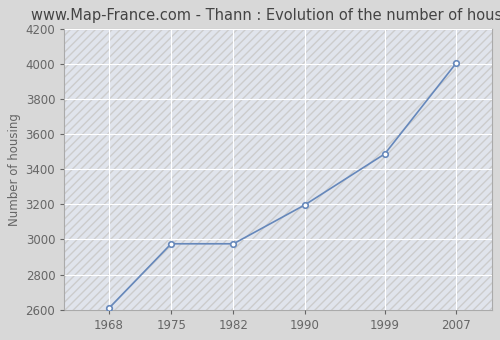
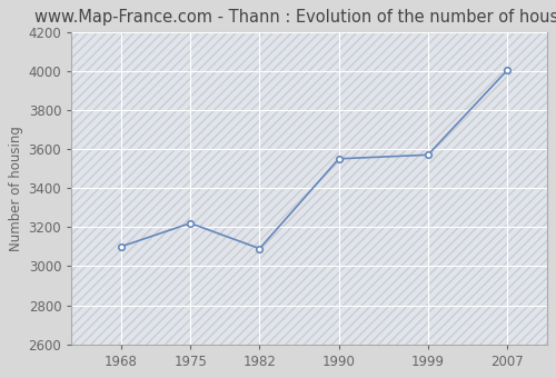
1968: 2610 -> 3100
1975: 2980 -> 3220
1982: 2980 -> 3090
1990: 3200 -> 3550
1999: 3490 -> 3570
